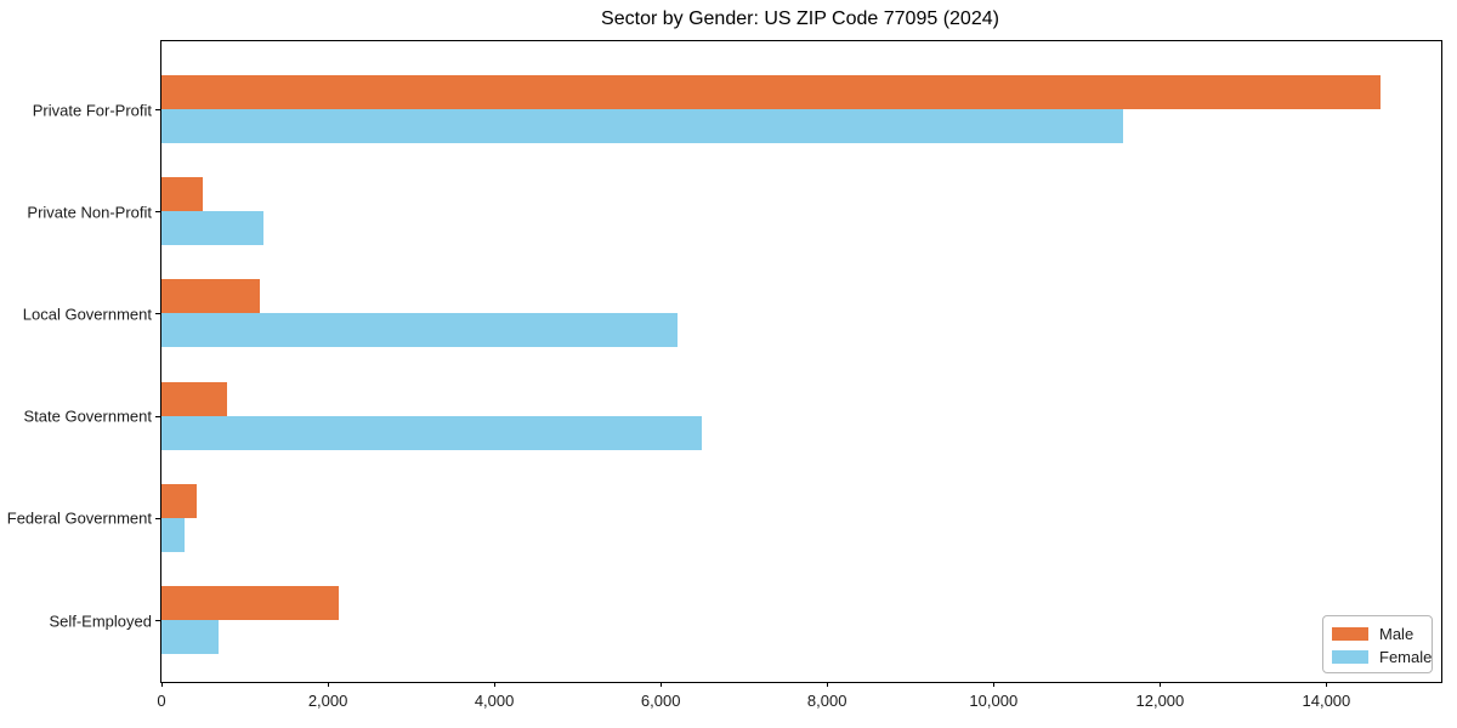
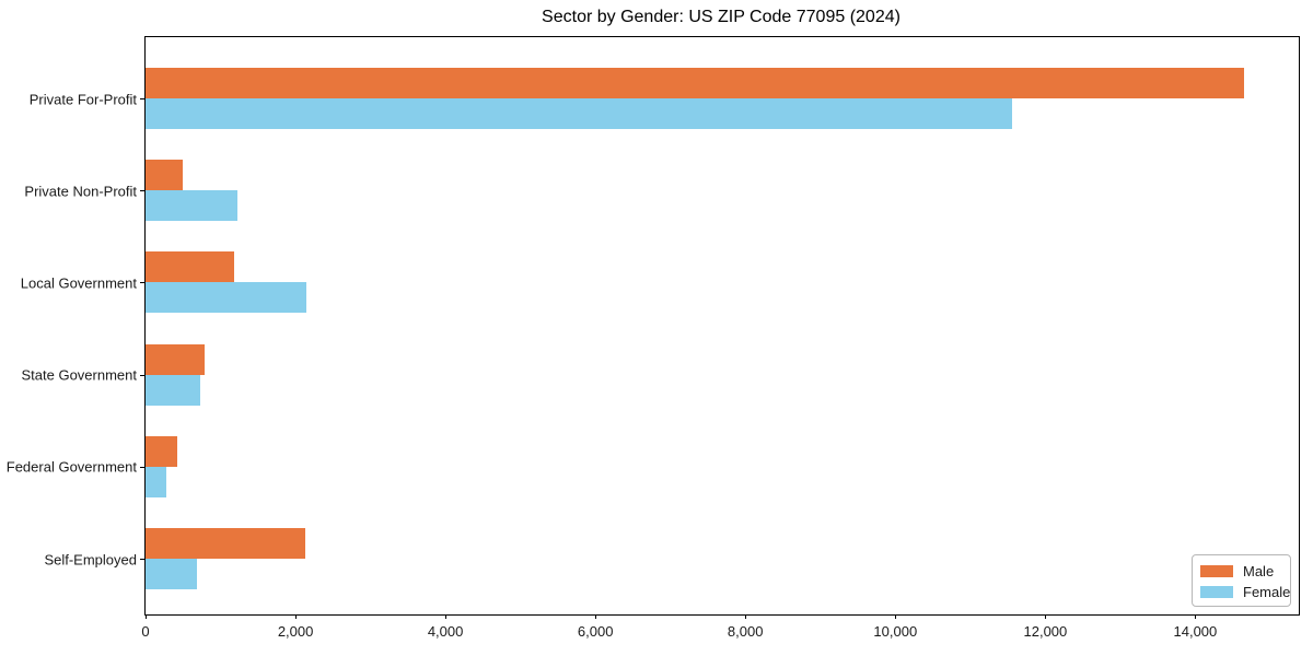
Female/Local Government: 6200 -> 2100
Female/State Government: 6500 -> 700
